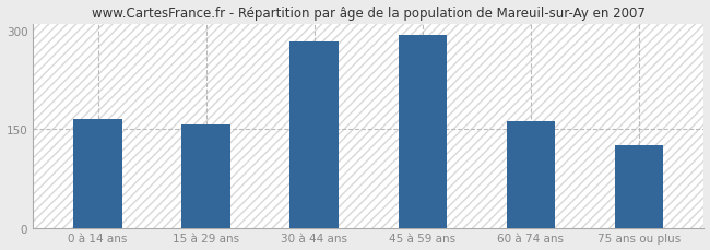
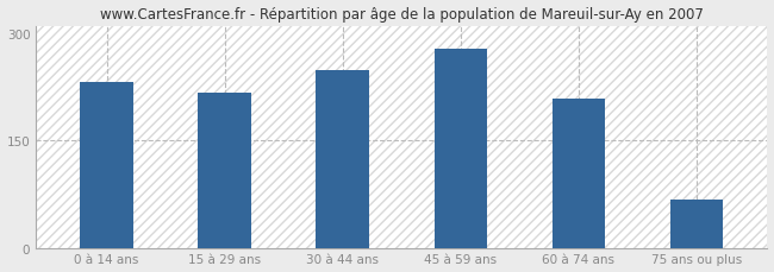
0 à 14 ans: 165 -> 232
15 à 29 ans: 156 -> 216
30 à 44 ans: 283 -> 248
45 à 59 ans: 293 -> 278
60 à 74 ans: 162 -> 208
75 ans ou plus: 126 -> 68
